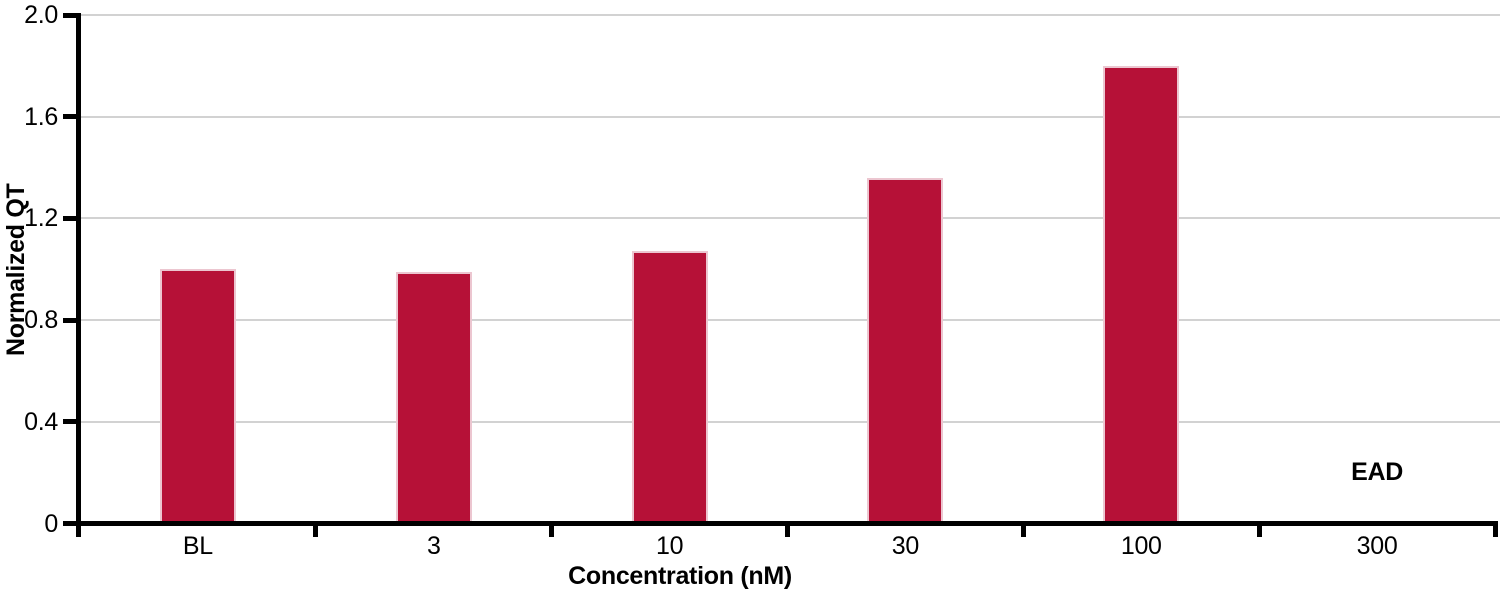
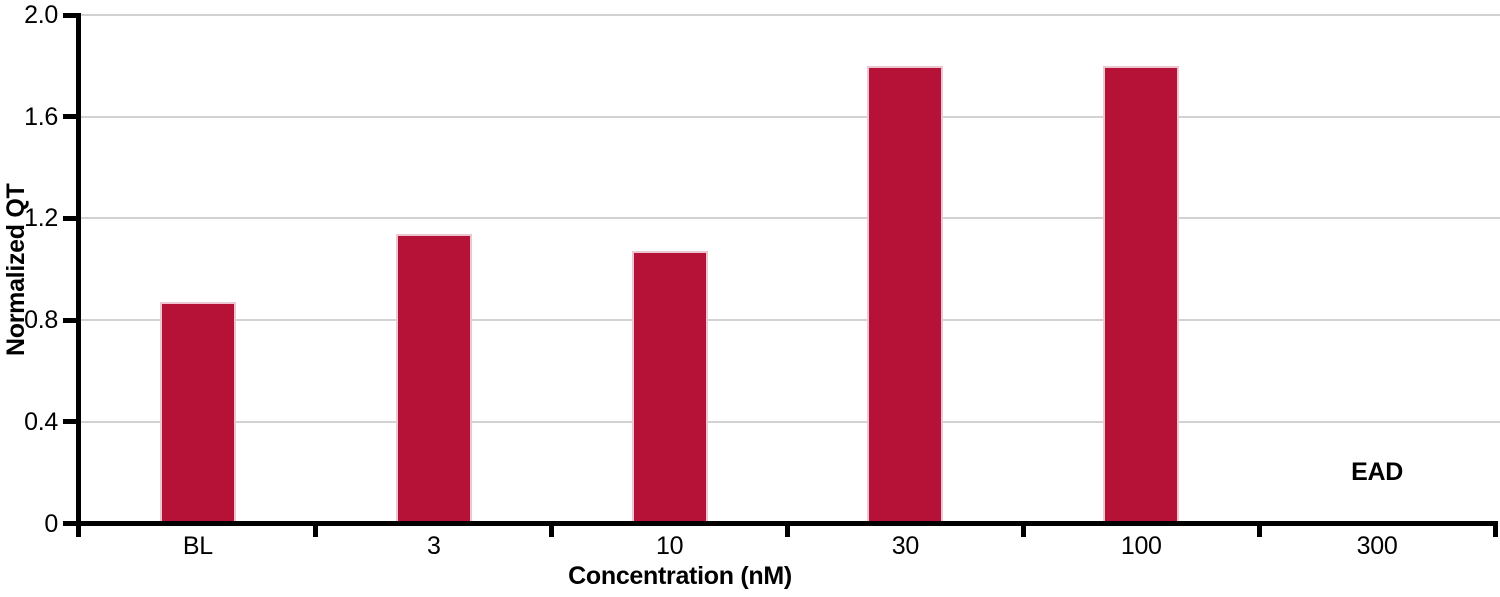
BL: 1.00 -> 0.87
3: 0.99 -> 1.14
30: 1.36 -> 1.80
